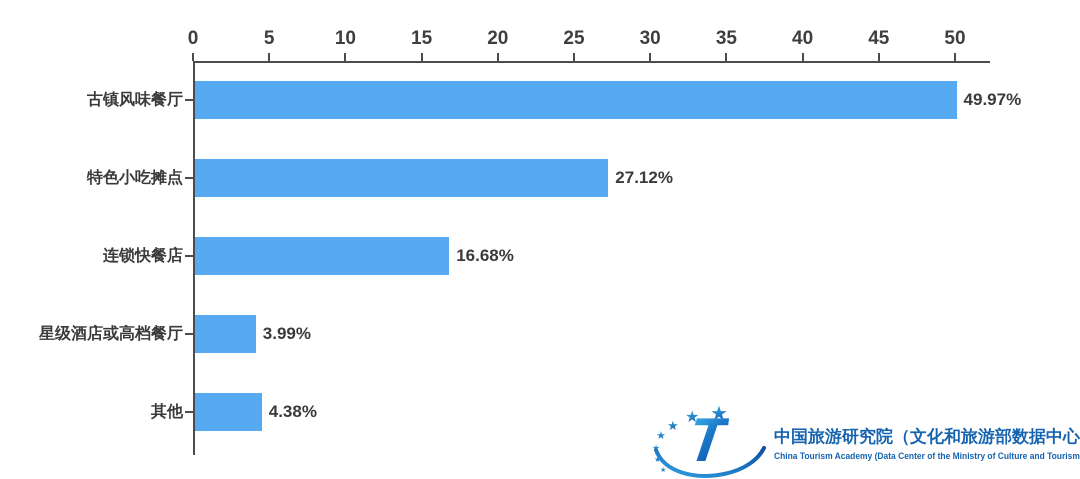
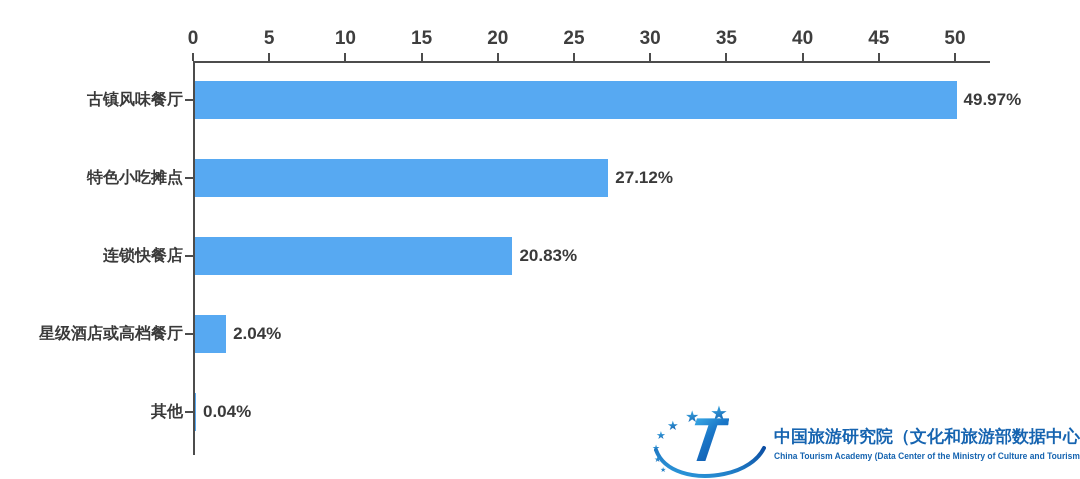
连锁快餐店: 16.68% -> 20.83%
星级酒店或高档餐厅: 3.99% -> 2.04%
其他: 4.38% -> 0.04%
